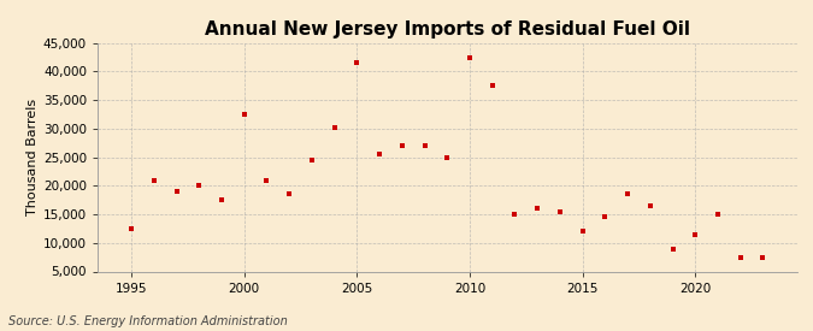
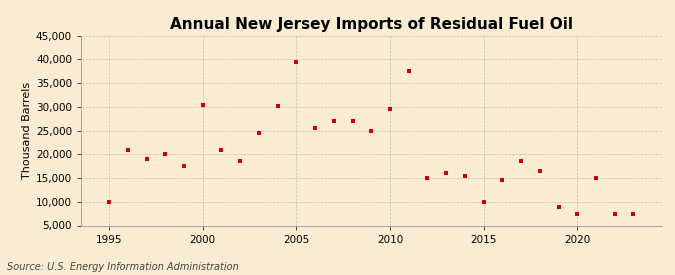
1995: 12,500 -> 10,000
2000: 32,500 -> 30,500
2005: 41,500 -> 39,500
2010: 42,500 -> 29,500
2015: 12,000 -> 10,000
2020: 11,500 -> 7,500
